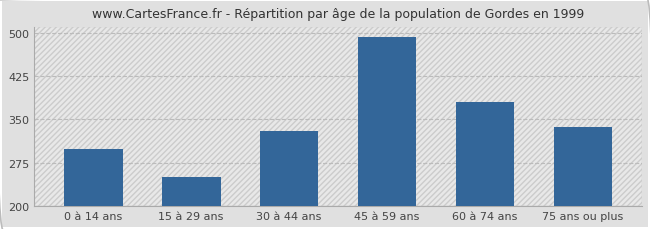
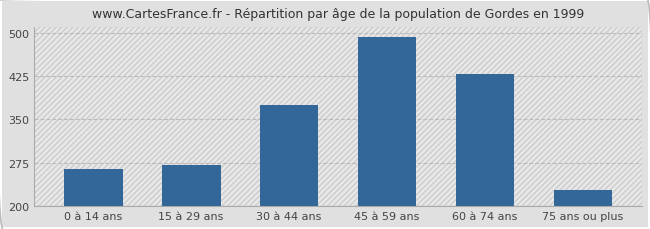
0 à 14 ans: 298 -> 263
15 à 29 ans: 250 -> 270
30 à 44 ans: 330 -> 375
60 à 74 ans: 380 -> 428
75 ans ou plus: 336 -> 228
